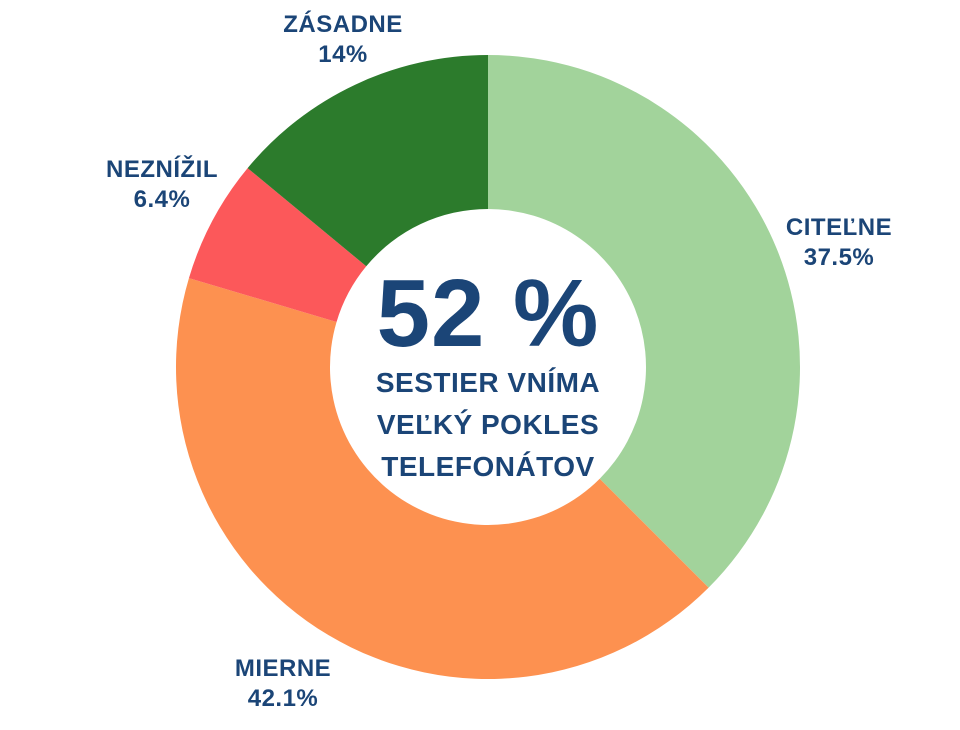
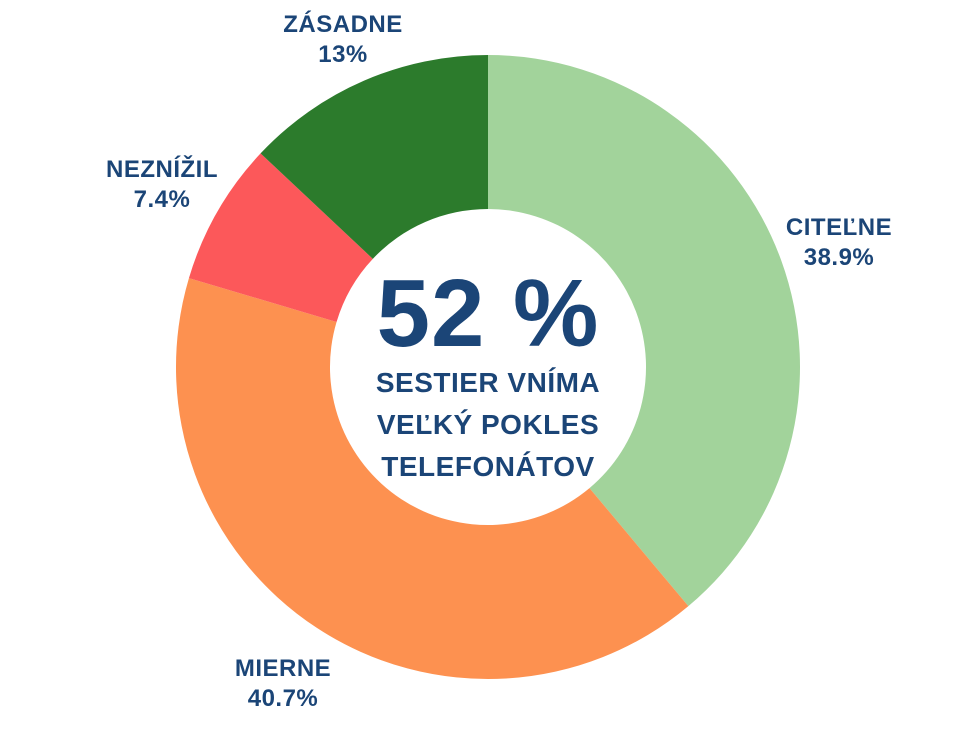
CITEĽNE: 37.5% -> 38.9%
MIERNE: 42.1% -> 40.7%
NEZNÍŽIL: 6.4% -> 7.4%
ZÁSADNE: 14% -> 13%
